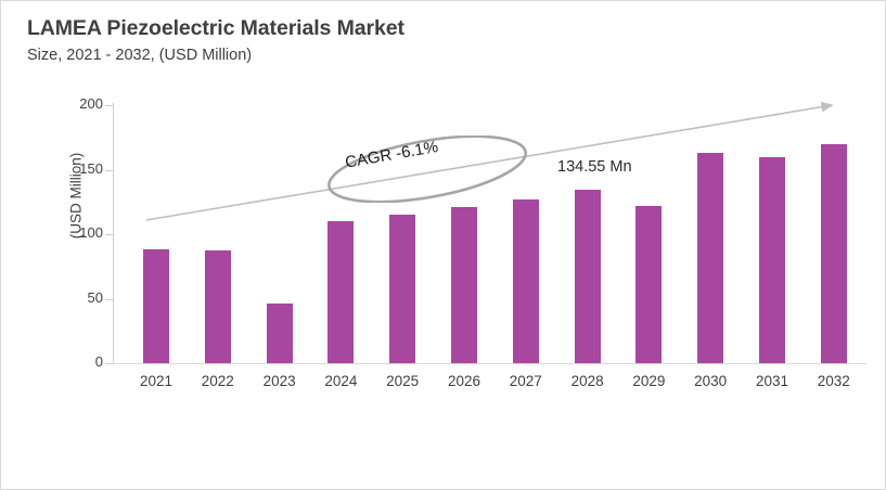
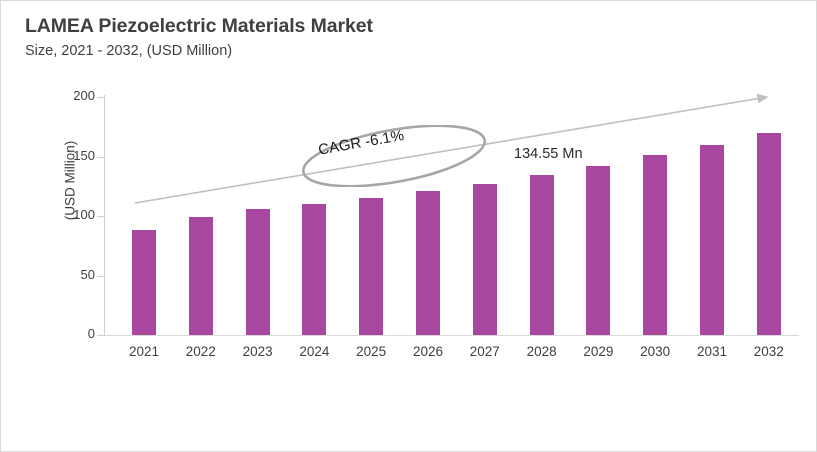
2022: 87 -> 99
2023: 46 -> 106
2029: 122 -> 142
2030: 163 -> 151
